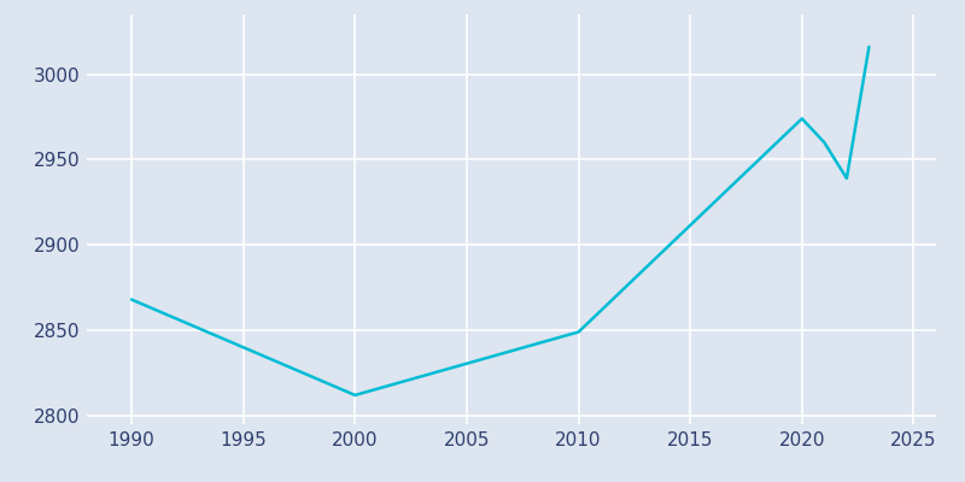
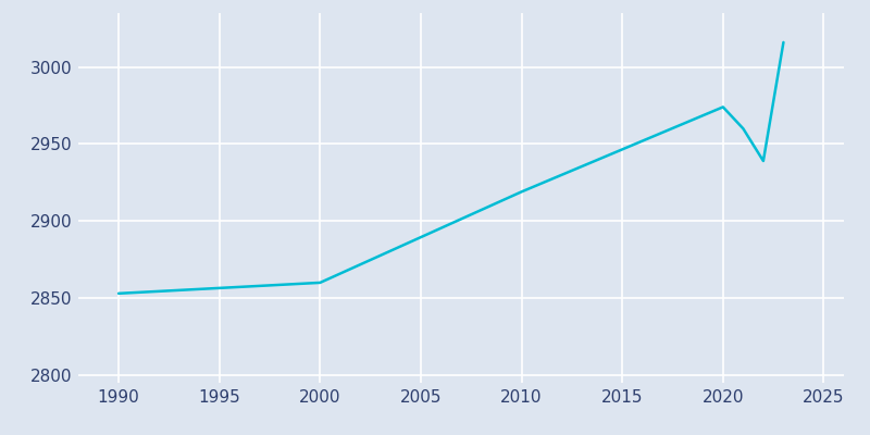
1990: 2868 -> 2853
2000: 2812 -> 2860
2010: 2849 -> 2919
